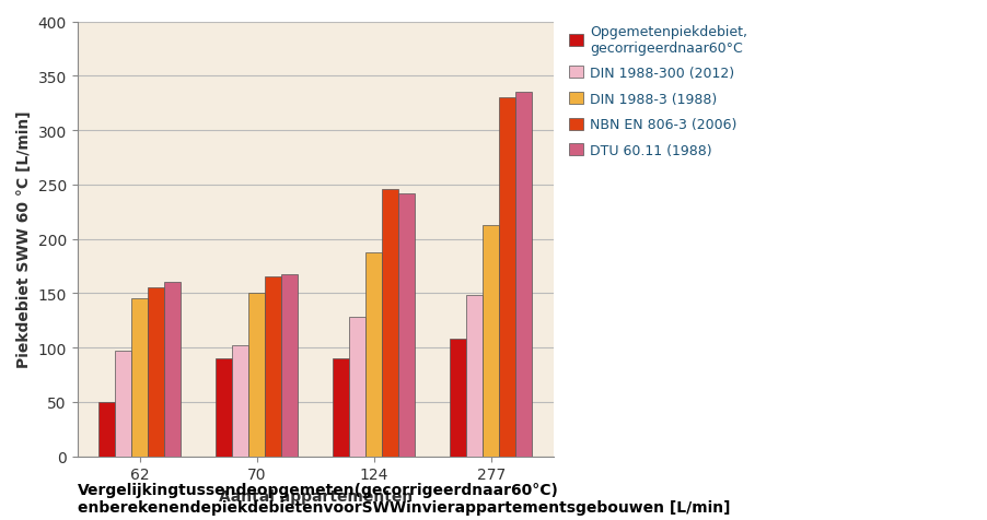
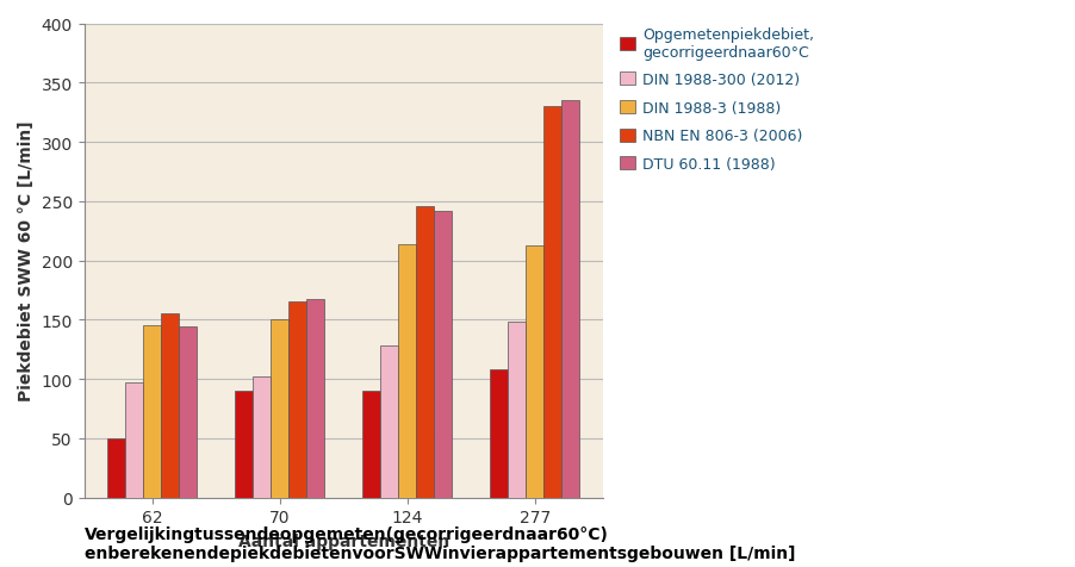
DTU 60.11 (1988)/62: 160 -> 144
DIN 1988-3 (1988)/124: 188 -> 214
